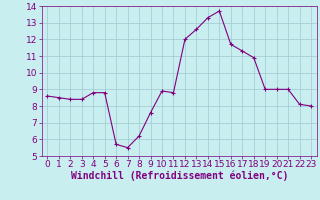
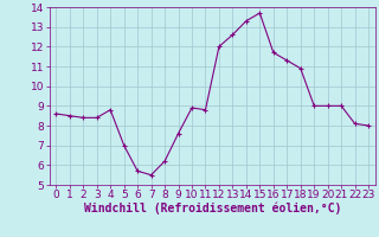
5: 8.8 -> 7.0
